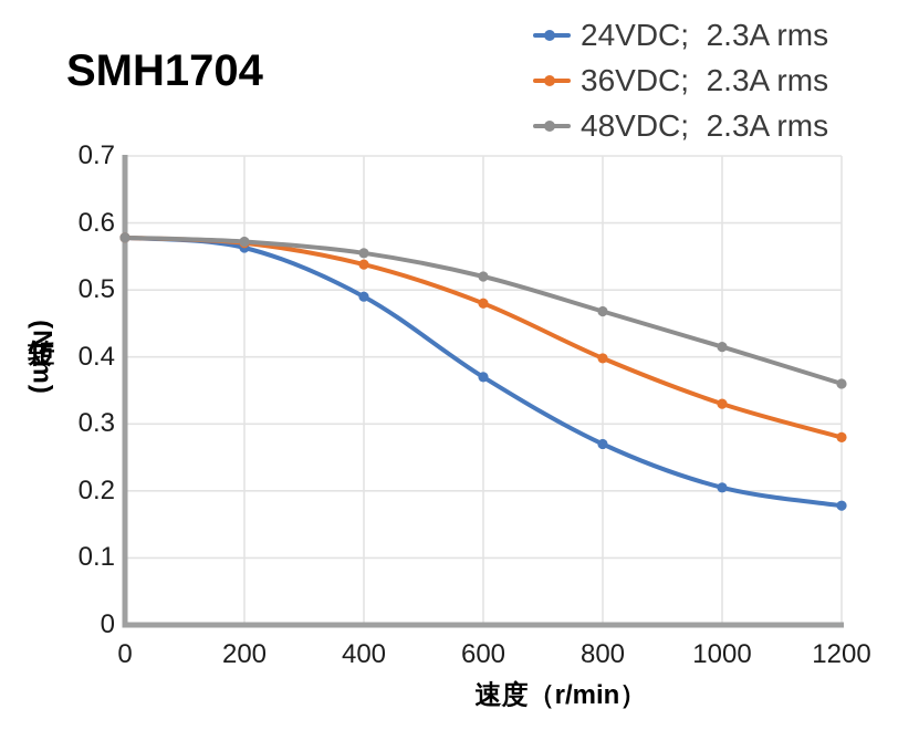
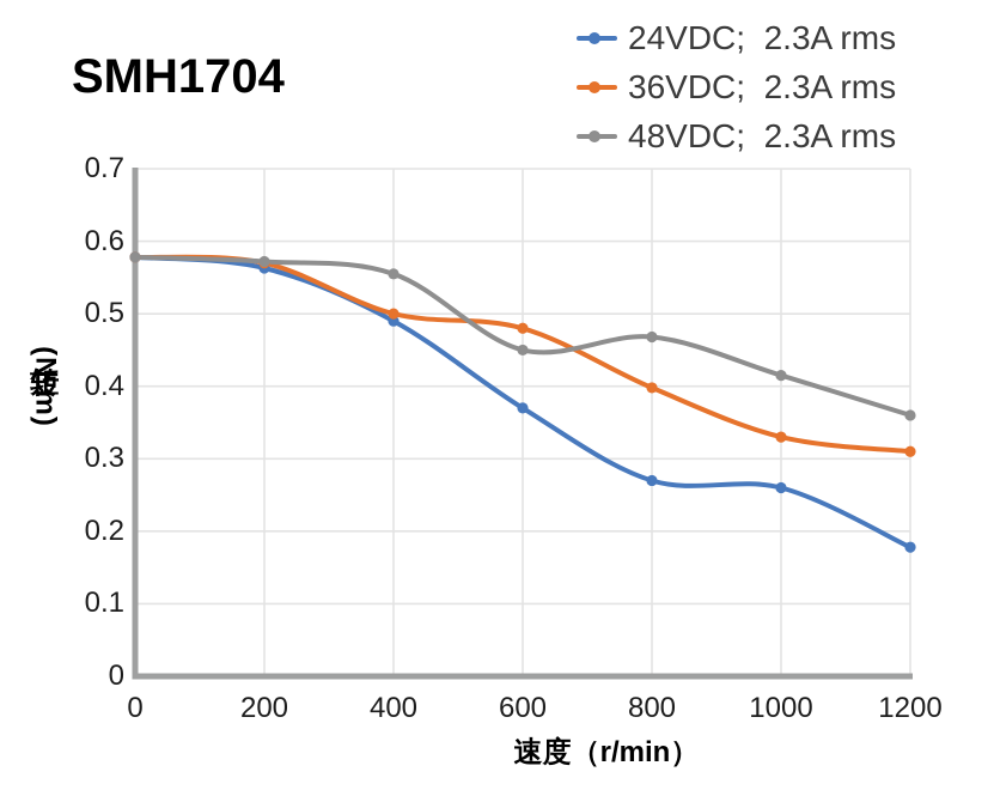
36VDC; 2.3A rms/400: 0.54 -> 0.50
48VDC; 2.3A rms/600: 0.52 -> 0.45
24VDC; 2.3A rms/1000: 0.20 -> 0.26
36VDC; 2.3A rms/1200: 0.28 -> 0.31
